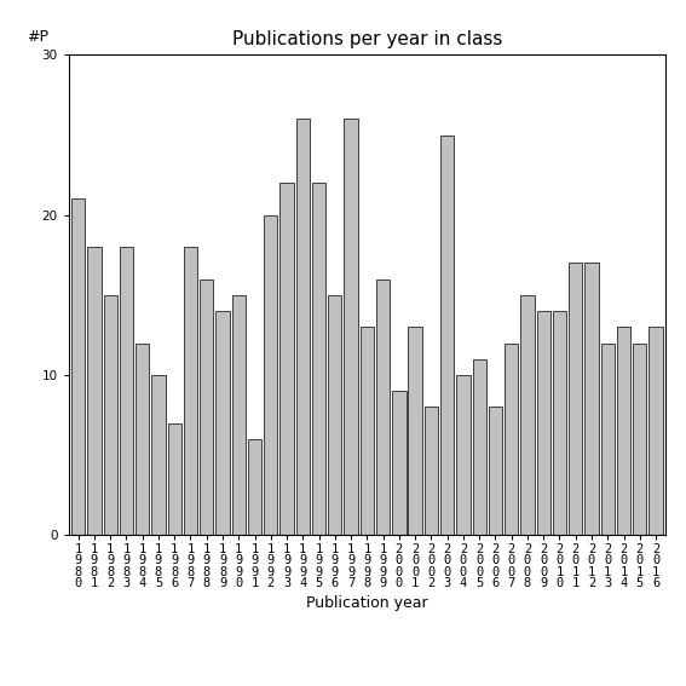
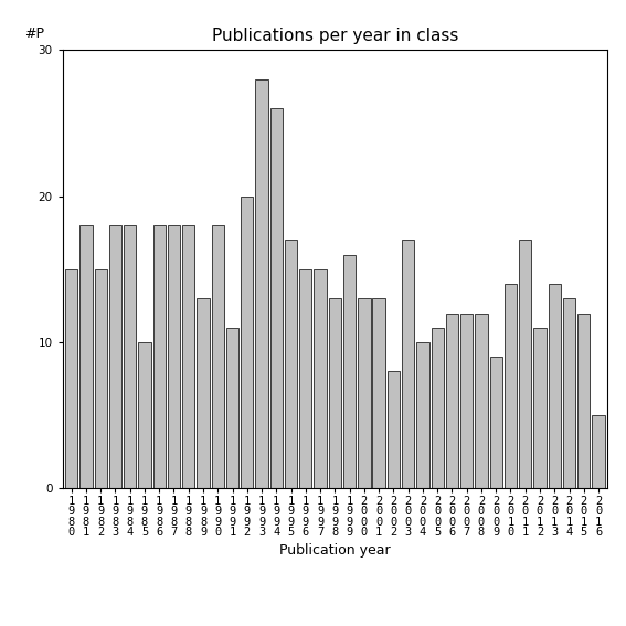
1 9 8 0: 21 -> 15
1 9 8 4: 12 -> 18
1 9 8 6: 7 -> 18
1 9 8 8: 16 -> 18
1 9 8 9: 14 -> 13
1 9 9 0: 15 -> 18
1 9 9 1: 6 -> 11
1 9 9 3: 22 -> 28
1 9 9 5: 22 -> 17
1 9 9 7: 26 -> 15
2 0 0 0: 9 -> 13
2 0 0 3: 25 -> 17
2 0 0 6: 8 -> 12
2 0 0 8: 15 -> 12
2 0 0 9: 14 -> 9
2 0 1 2: 17 -> 11
2 0 1 3: 12 -> 14
2 0 1 6: 13 -> 5
